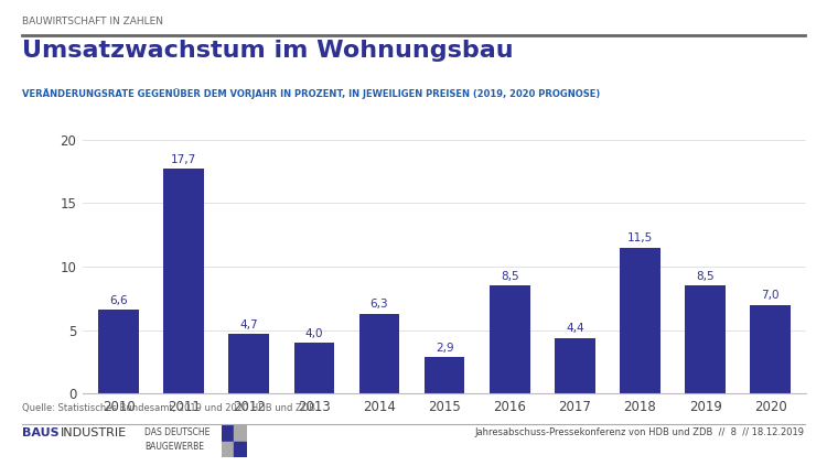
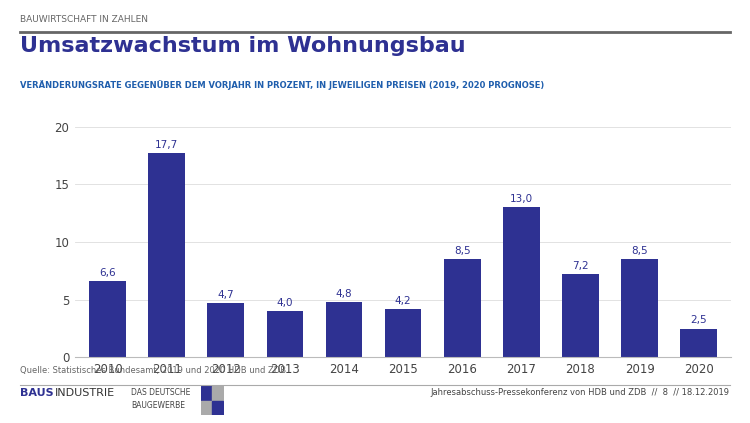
2014: 6,3 -> 4,8
2015: 2,9 -> 4,2
2017: 4,4 -> 13,0
2018: 11,5 -> 7,2
2020: 7,0 -> 2,5
